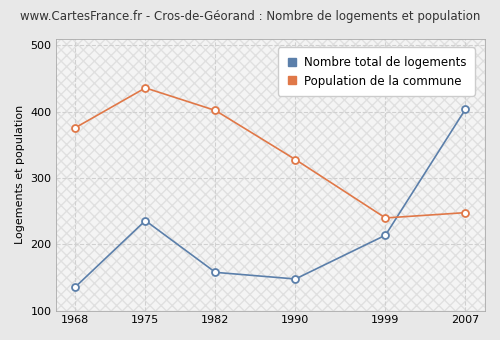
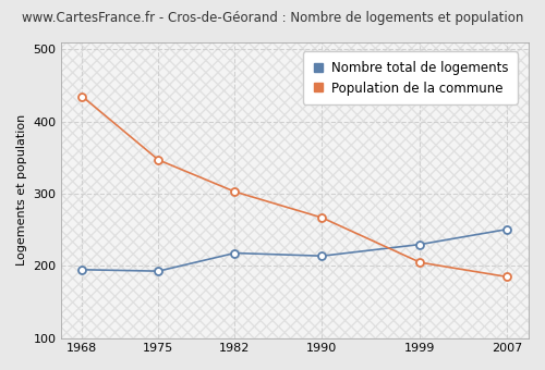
Nombre total de logements/1968: 136 -> 195
Population de la commune/1968: 376 -> 435
Nombre total de logements/1975: 236 -> 193
Population de la commune/1975: 436 -> 347
Nombre total de logements/1982: 158 -> 218
Population de la commune/1982: 402 -> 303
Nombre total de logements/1990: 148 -> 214
Population de la commune/1990: 328 -> 267
Nombre total de logements/1999: 214 -> 230
Population de la commune/1999: 240 -> 205
Nombre total de logements/2007: 404 -> 251
Population de la commune/2007: 248 -> 185
